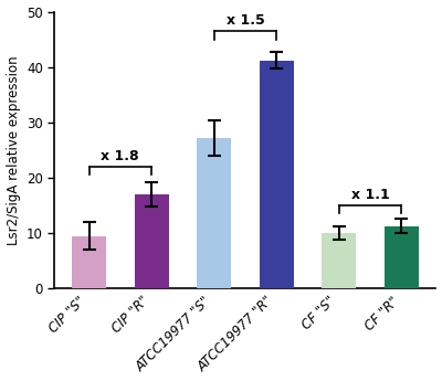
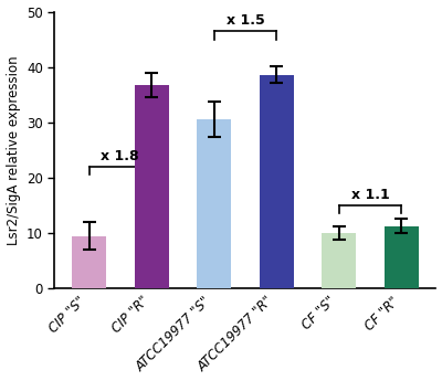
CIP "R": 17.0 -> 36.8
ATCC19977 "S": 27.2 -> 30.6
ATCC19977 "R": 41.2 -> 38.6
